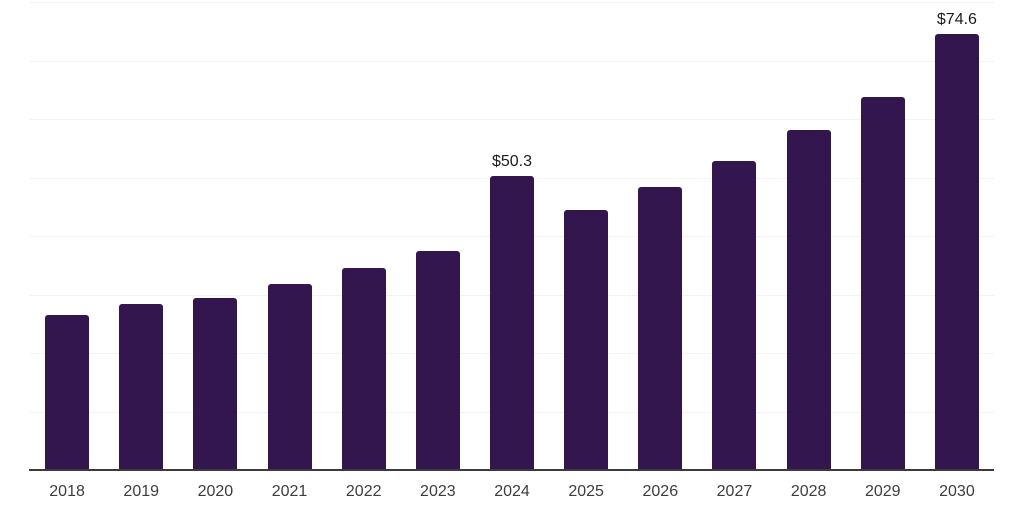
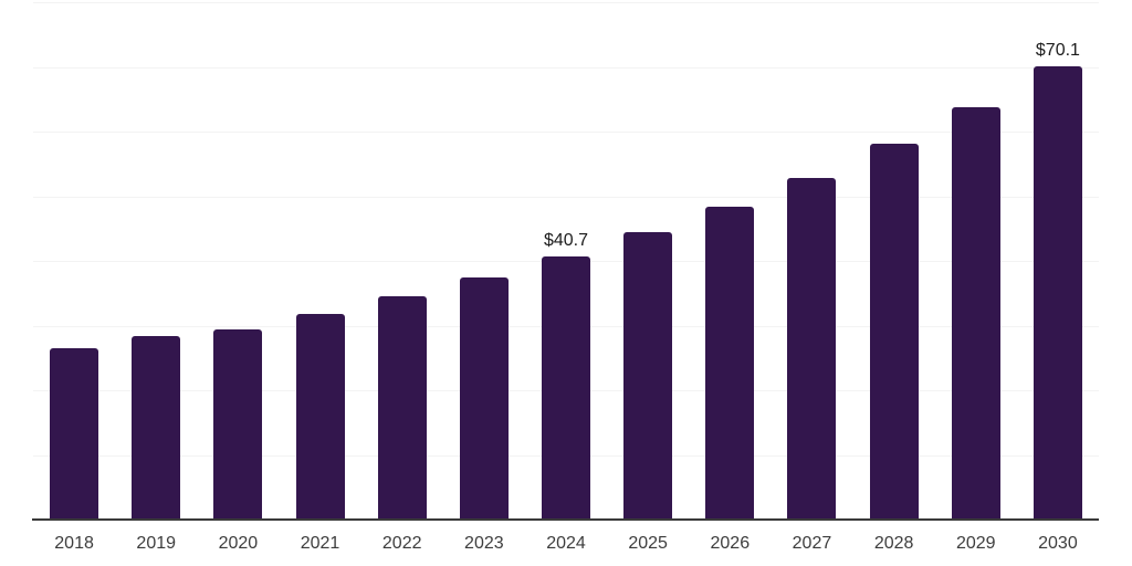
2024: $50.3 -> $40.7
2030: $74.6 -> $70.1
